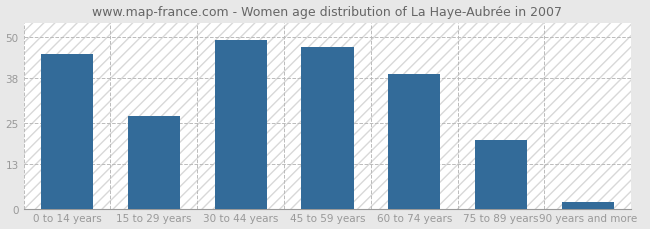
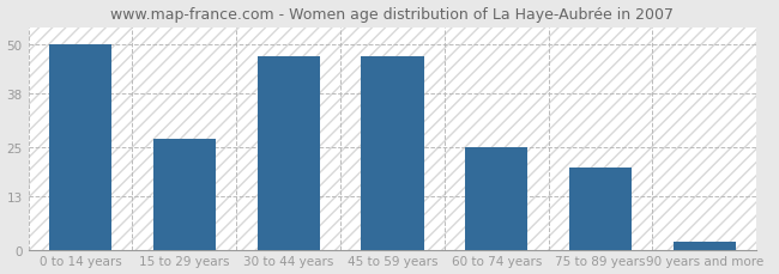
0 to 14 years: 45 -> 50
30 to 44 years: 49 -> 47
60 to 74 years: 39 -> 25
